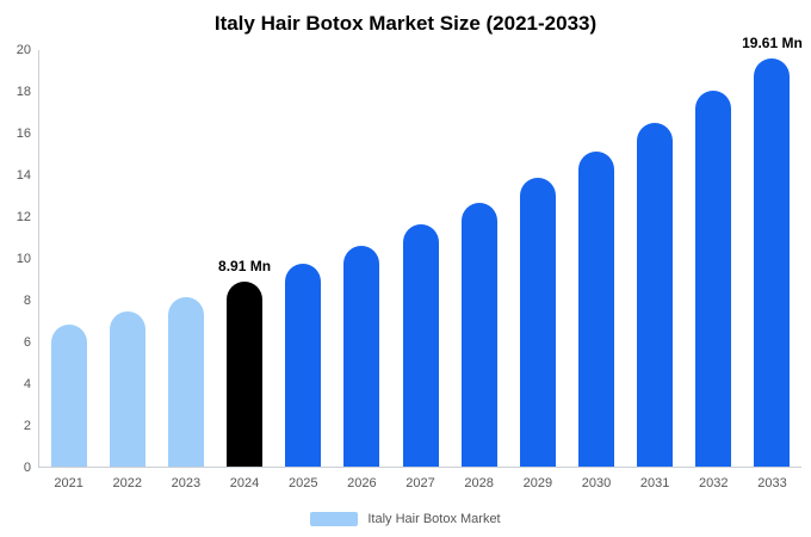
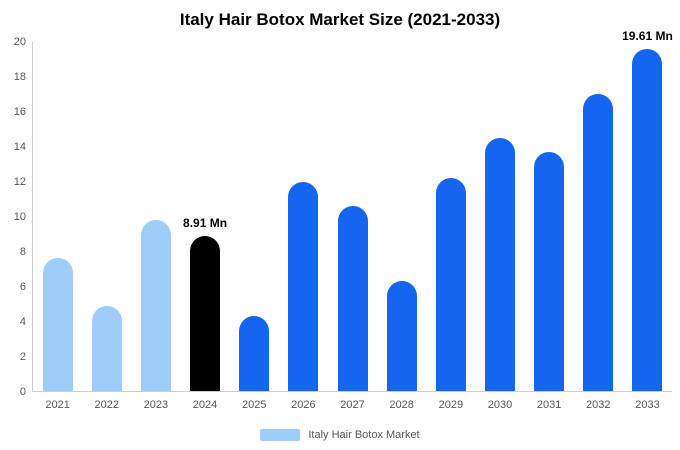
2021: 6.8 -> 7.6
2022: 7.5 -> 4.9
2023: 8.2 -> 9.8
2025: 9.7 -> 4.3
2026: 10.6 -> 12.0
2027: 11.6 -> 10.6
2028: 12.7 -> 6.3
2029: 13.8 -> 12.2
2030: 15.1 -> 14.5
2031: 16.5 -> 13.7
2032: 18.1 -> 17.0
